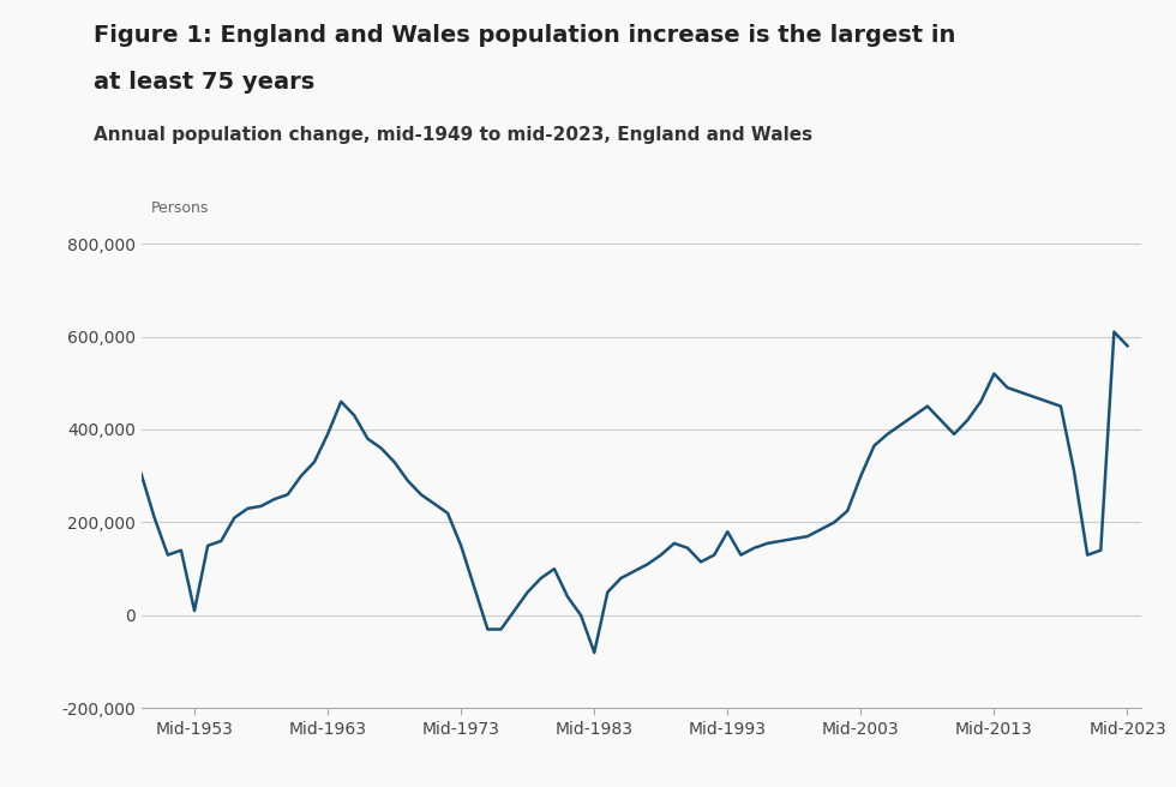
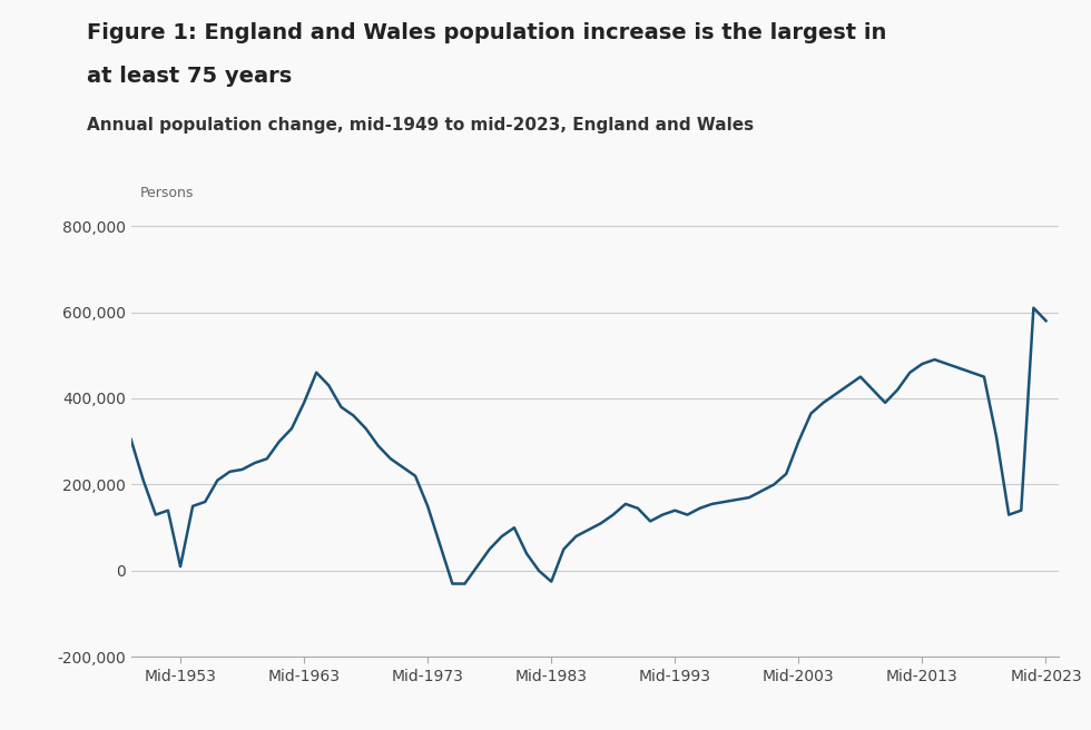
Mid-1983: -80,000 -> -25,000
Mid-1993: 180,000 -> 140,000
Mid-2013: 520,000 -> 480,000
